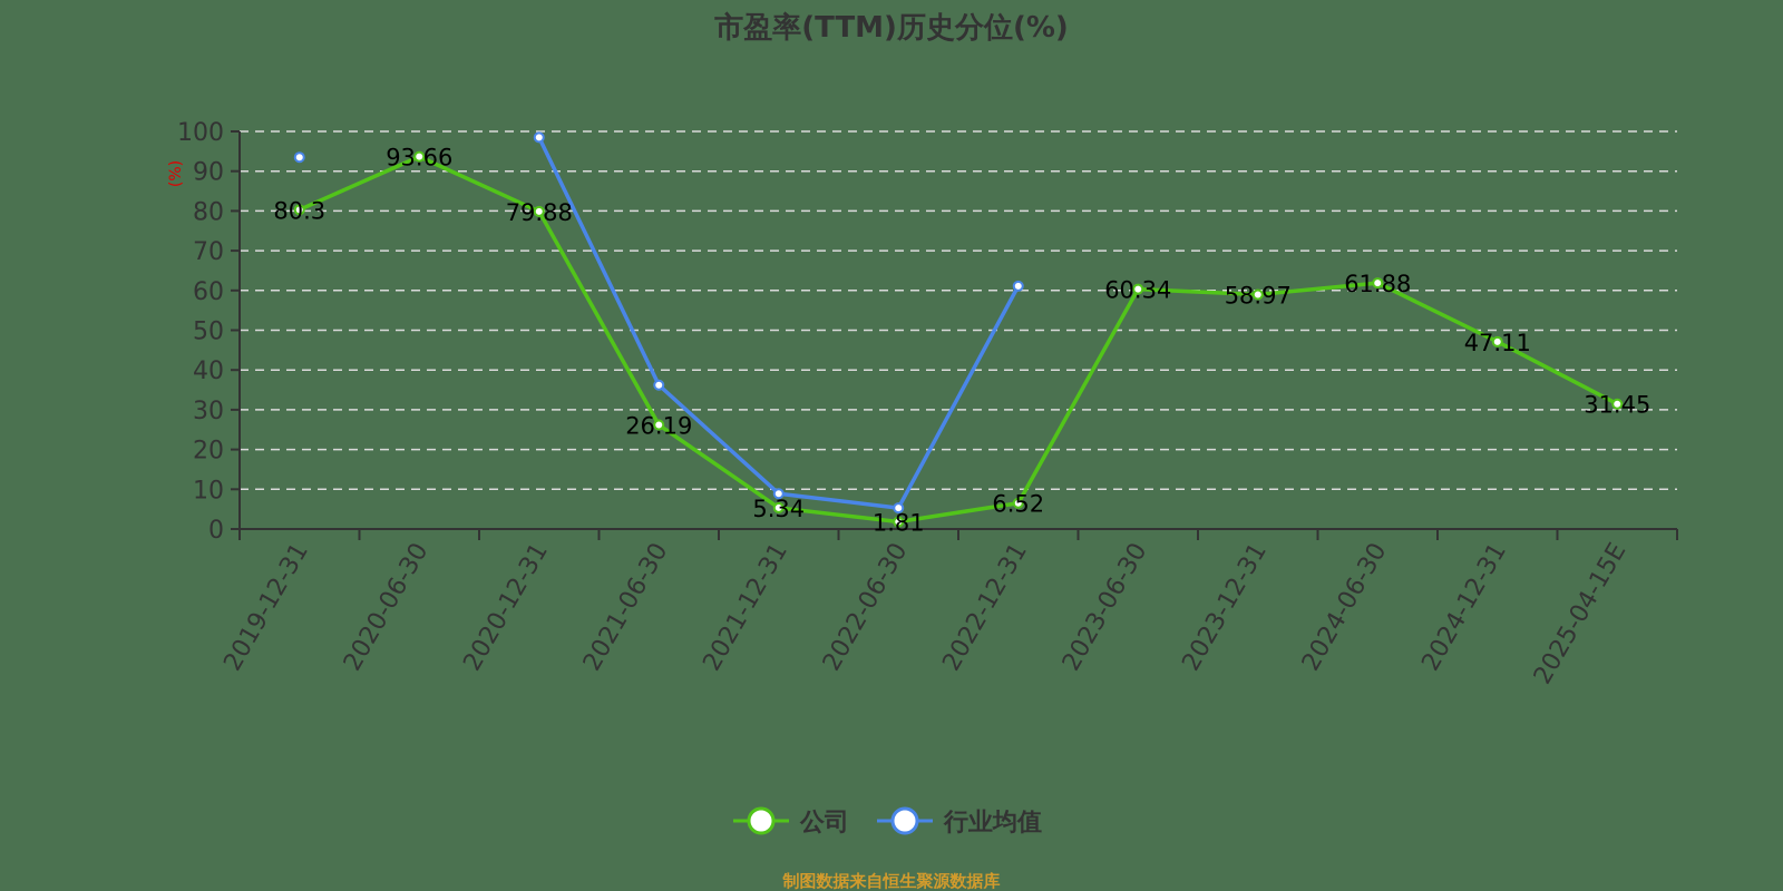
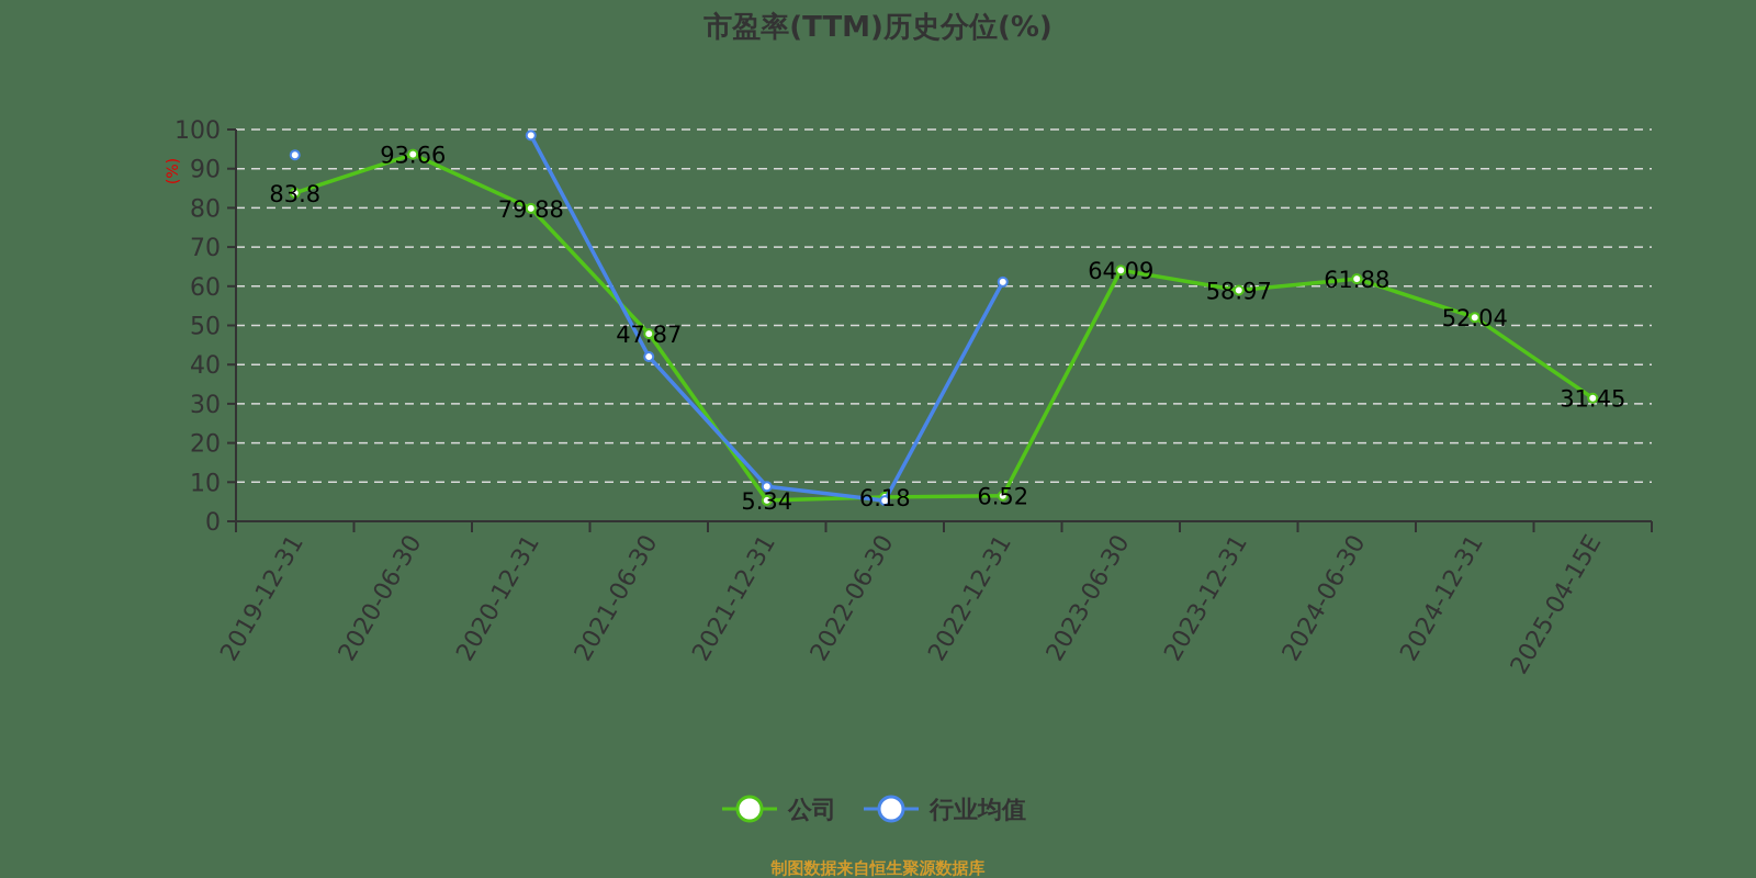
公司/2019-12-31: 80.3 -> 83.8
公司/2021-06-30: 26.19 -> 47.87
行业均值/2021-06-30: 36 -> 42
公司/2022-06-30: 1.81 -> 6.18
公司/2023-06-30: 60.34 -> 64.09
公司/2024-12-31: 47.11 -> 52.04
